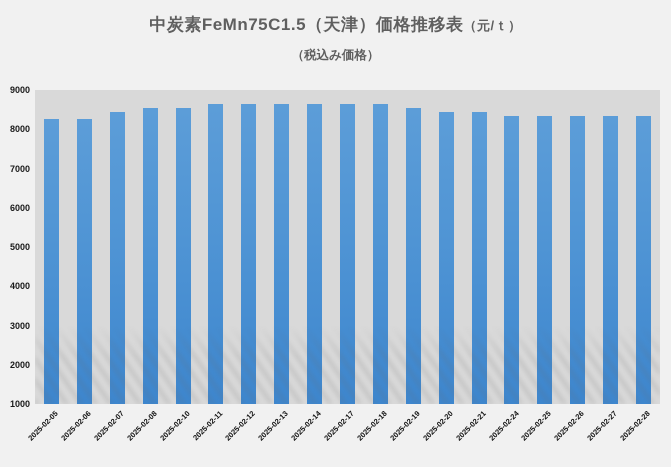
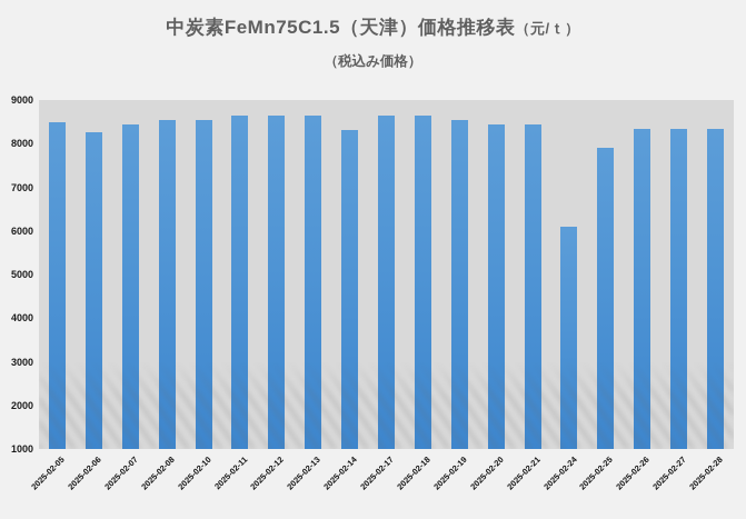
2025-02-05: 8200 -> 8500
2025-02-14: 8600 -> 8300
2025-02-24: 8400 -> 6100
2025-02-25: 8400 -> 7900
